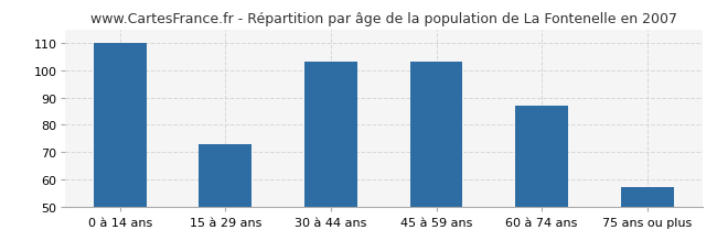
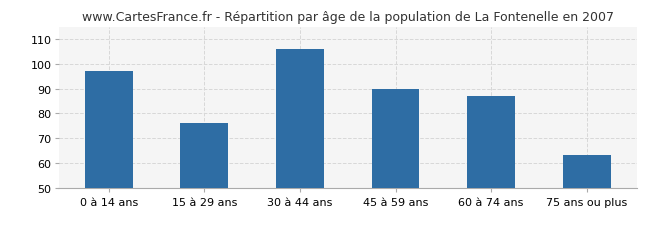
0 à 14 ans: 110 -> 97
15 à 29 ans: 73 -> 76
30 à 44 ans: 103 -> 106
45 à 59 ans: 103 -> 90
75 ans ou plus: 57 -> 63
